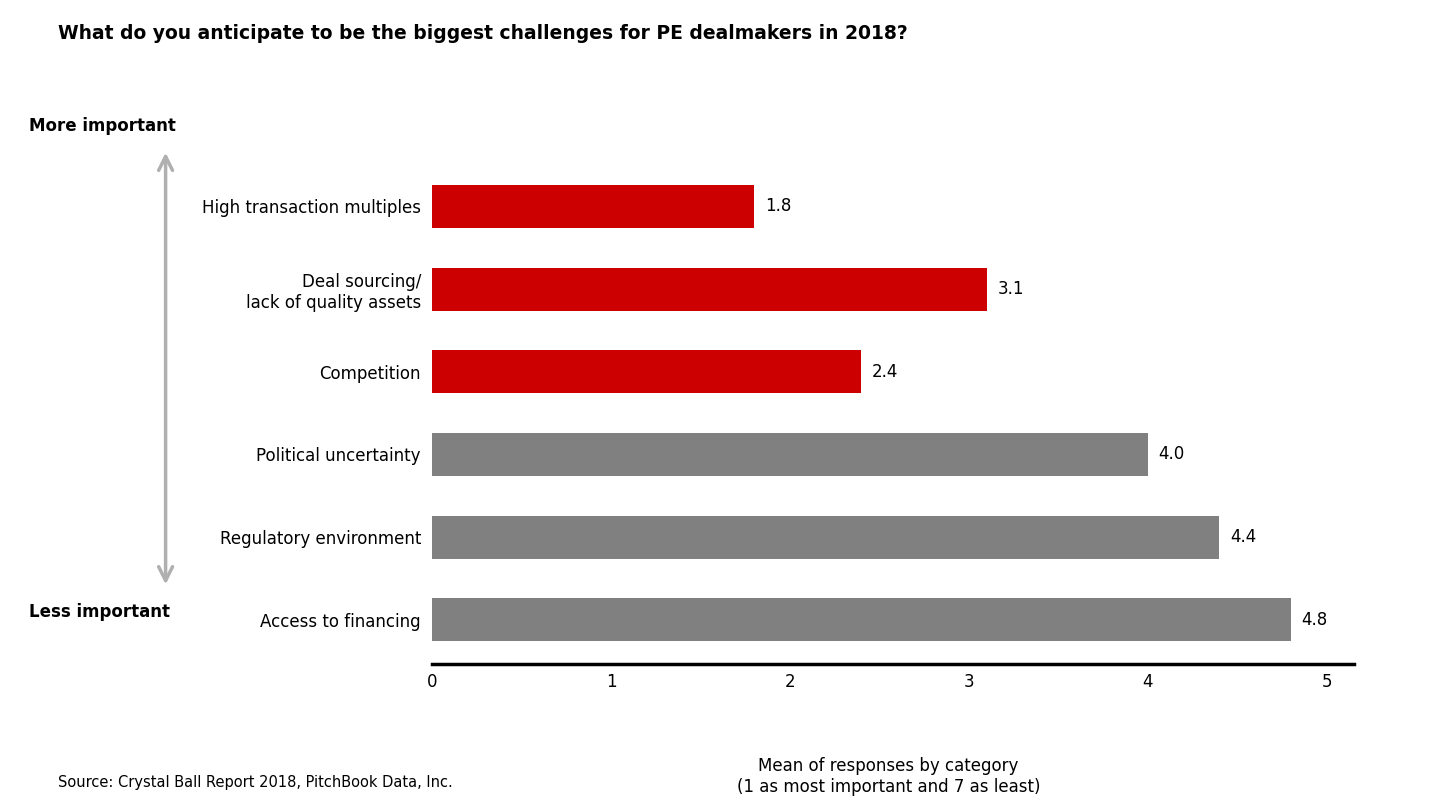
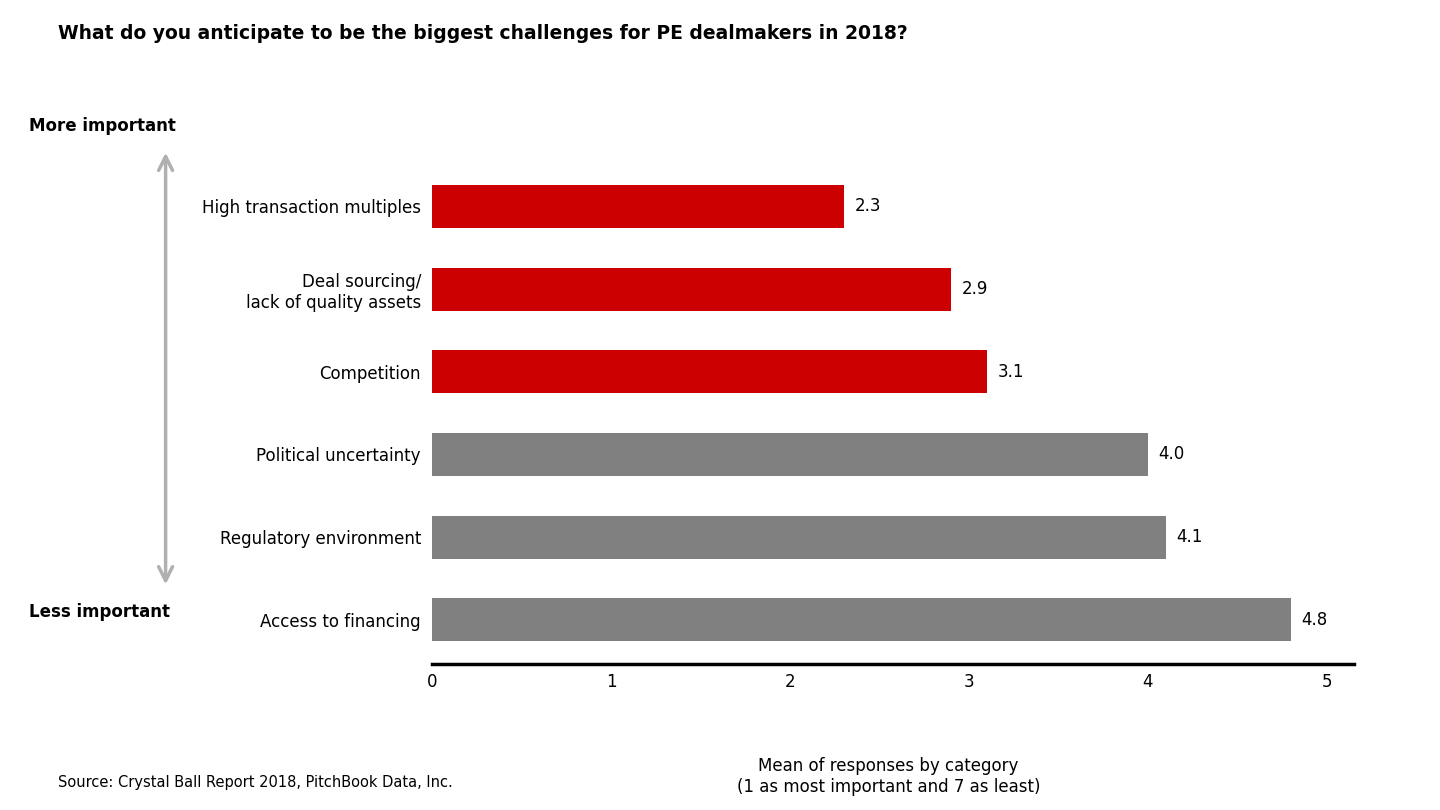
High transaction multiples: 1.8 -> 2.3
Deal sourcing/ lack of quality assets: 3.1 -> 2.9
Competition: 2.4 -> 3.1
Regulatory environment: 4.4 -> 4.1
